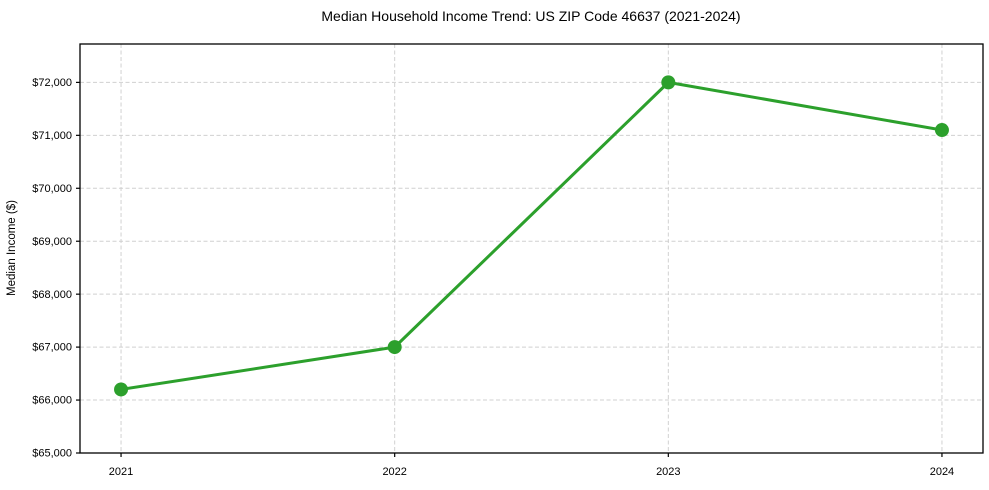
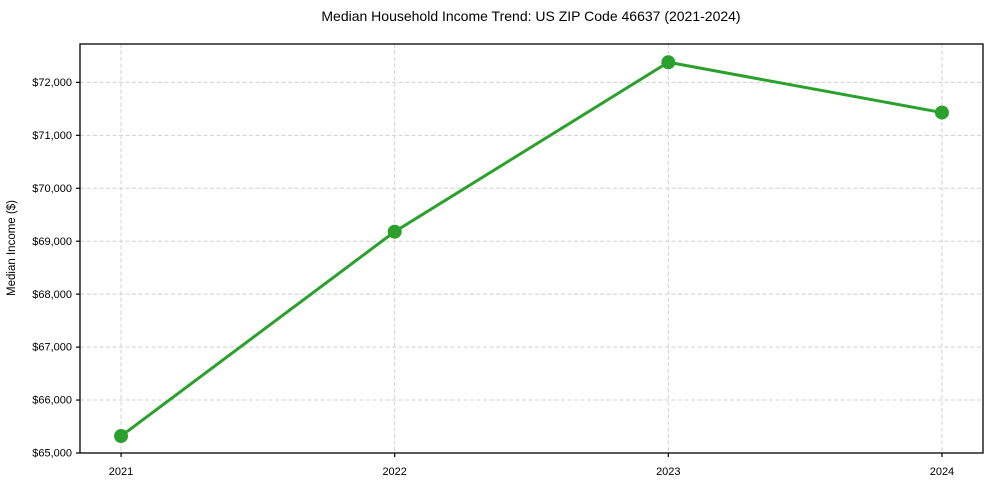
2021: $66200 -> $65300
2022: $67000 -> $69200
2023: $72000 -> $72400
2024: $71100 -> $71400
